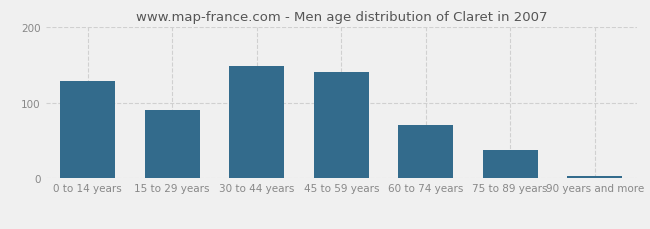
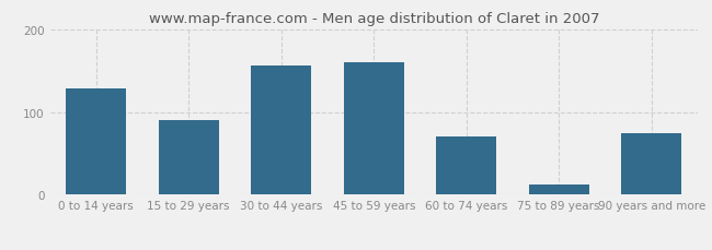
30 to 44 years: 148 -> 156
45 to 59 years: 140 -> 160
75 to 89 years: 38 -> 12
90 years and more: 3 -> 74
